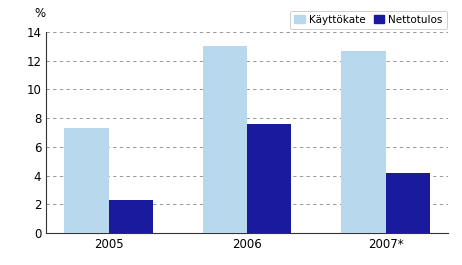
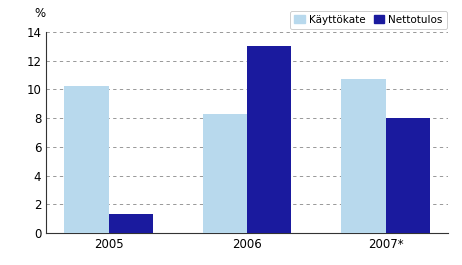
Käyttökate/2005: 7.3 -> 10.2
Nettotulos/2005: 2.3 -> 1.3
Käyttökate/2006: 13.0 -> 8.3
Nettotulos/2006: 7.6 -> 13.0
Käyttökate/2007*: 12.7 -> 10.7
Nettotulos/2007*: 4.2 -> 8.0
